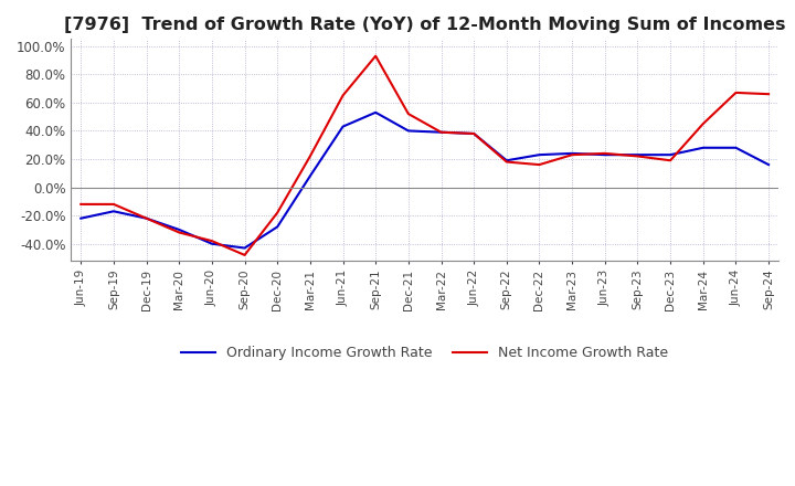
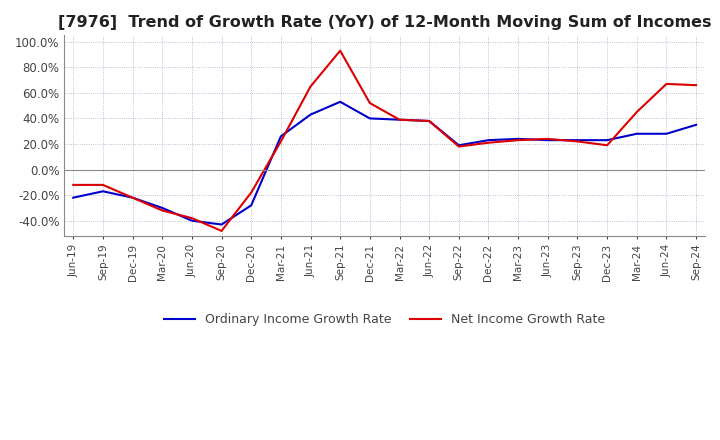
Ordinary Income Growth Rate/Mar-21: 8% -> 26%
Net Income Growth Rate/Dec-22: 16% -> 21%
Ordinary Income Growth Rate/Sep-24: 16% -> 35%
